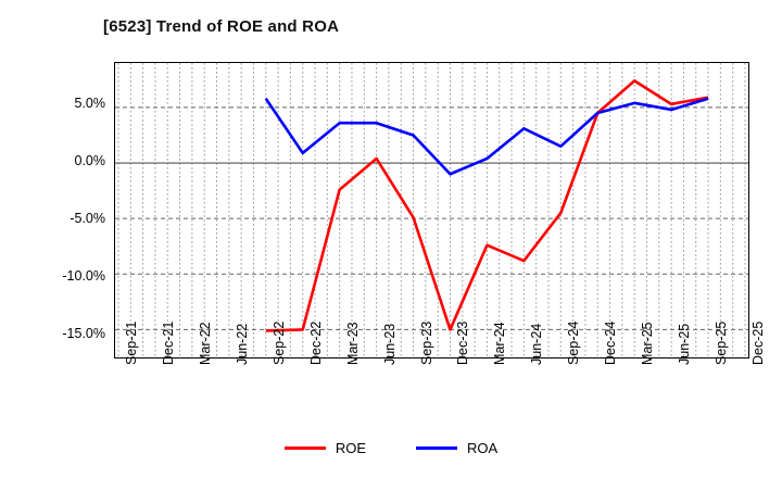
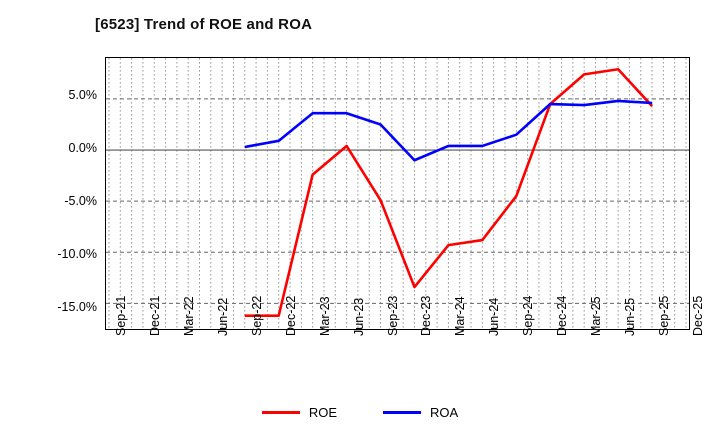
ROE/Sep-22: -15.1% -> -16.2%
ROA/Sep-22: 5.8% -> 0.3%
ROE/Dec-22: -15.0% -> -16.2%
ROE/Dec-23: -15.0% -> -13.4%
ROE/Mar-24: -7.4% -> -9.3%
ROA/Jun-24: 3.1% -> 0.4%
ROA/Mar-25: 5.4% -> 4.4%
ROE/Jun-25: 5.3% -> 7.9%
ROE/Sep-25: 5.9% -> 4.3%
ROA/Sep-25: 5.8% -> 4.6%
